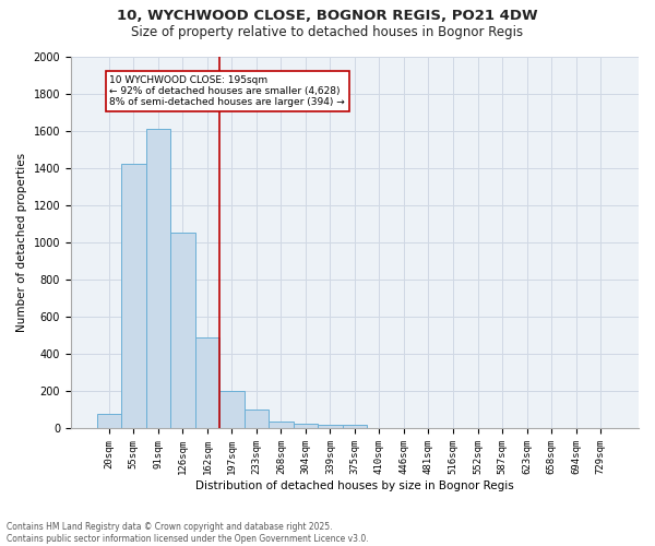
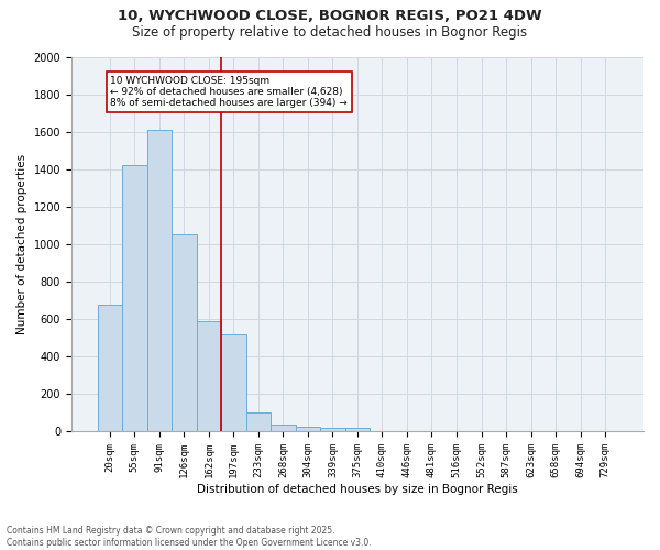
20sqm: 80 -> 680
162sqm: 490 -> 590
197sqm: 200 -> 520
